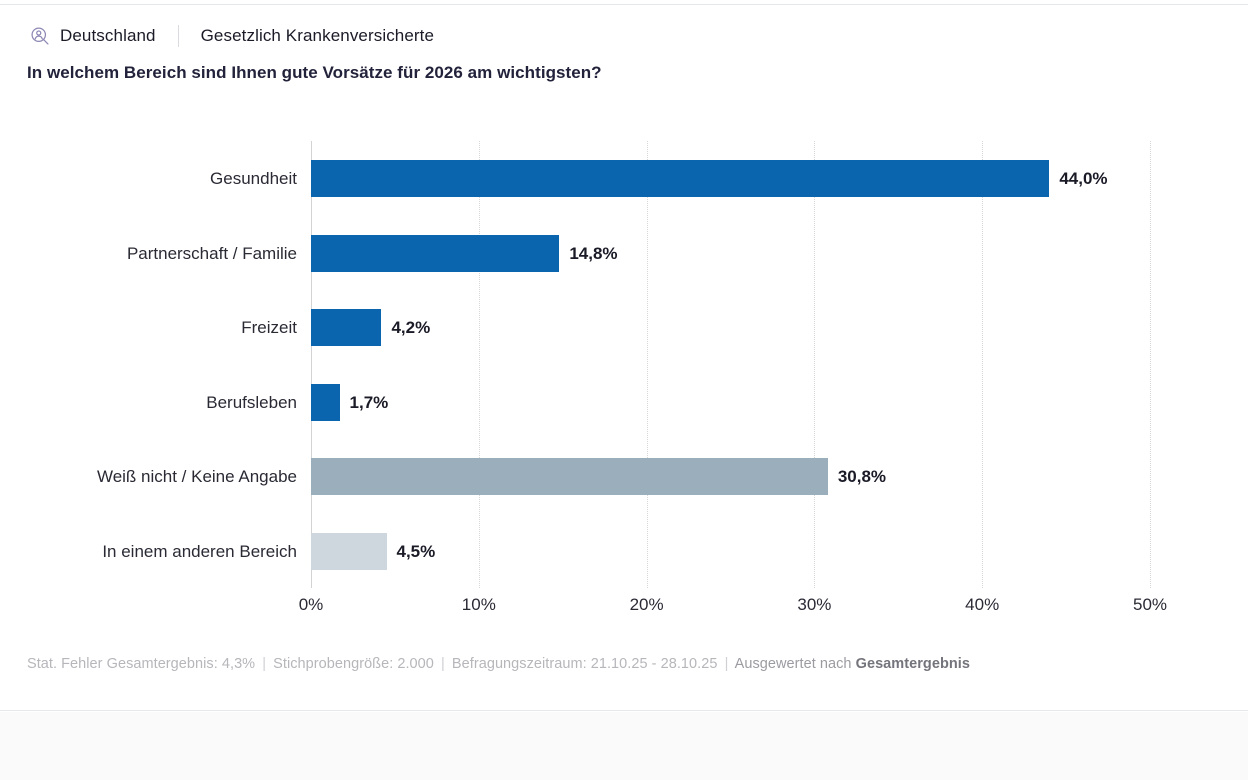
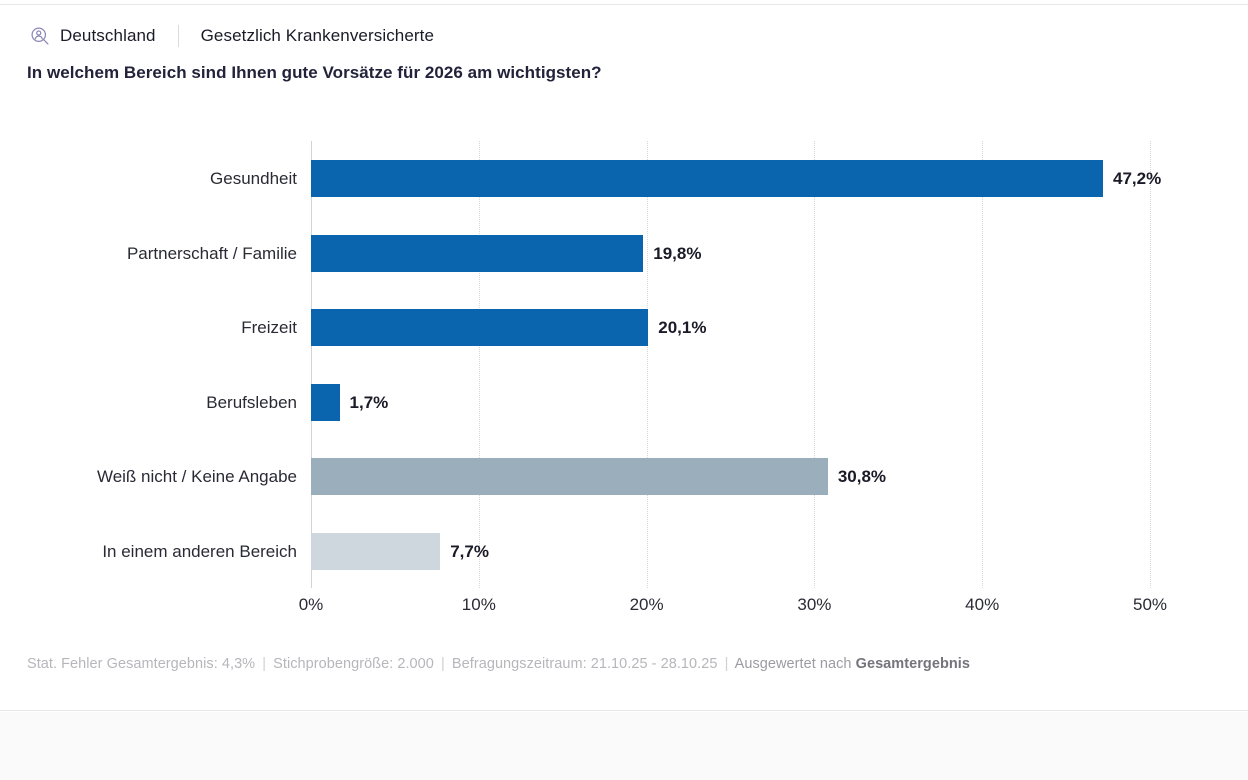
Gesundheit: 44,0% -> 47,2%
Partnerschaft / Familie: 14,8% -> 19,8%
Freizeit: 4,2% -> 20,1%
In einem anderen Bereich: 4,5% -> 7,7%
